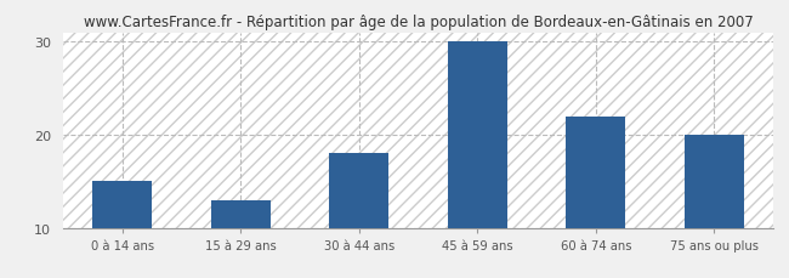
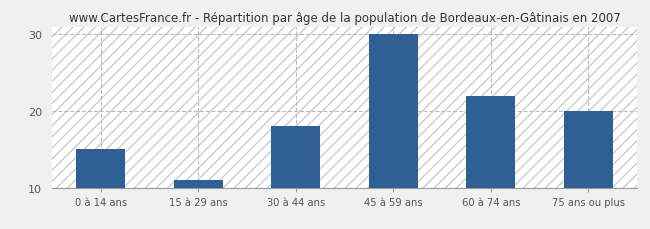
15 à 29 ans: 13 -> 11
